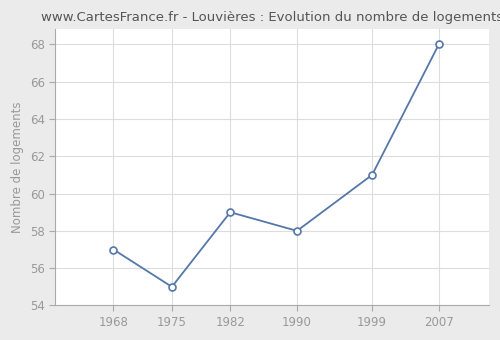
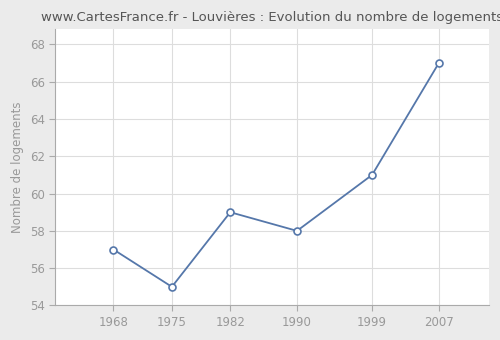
2007: 68 -> 67
